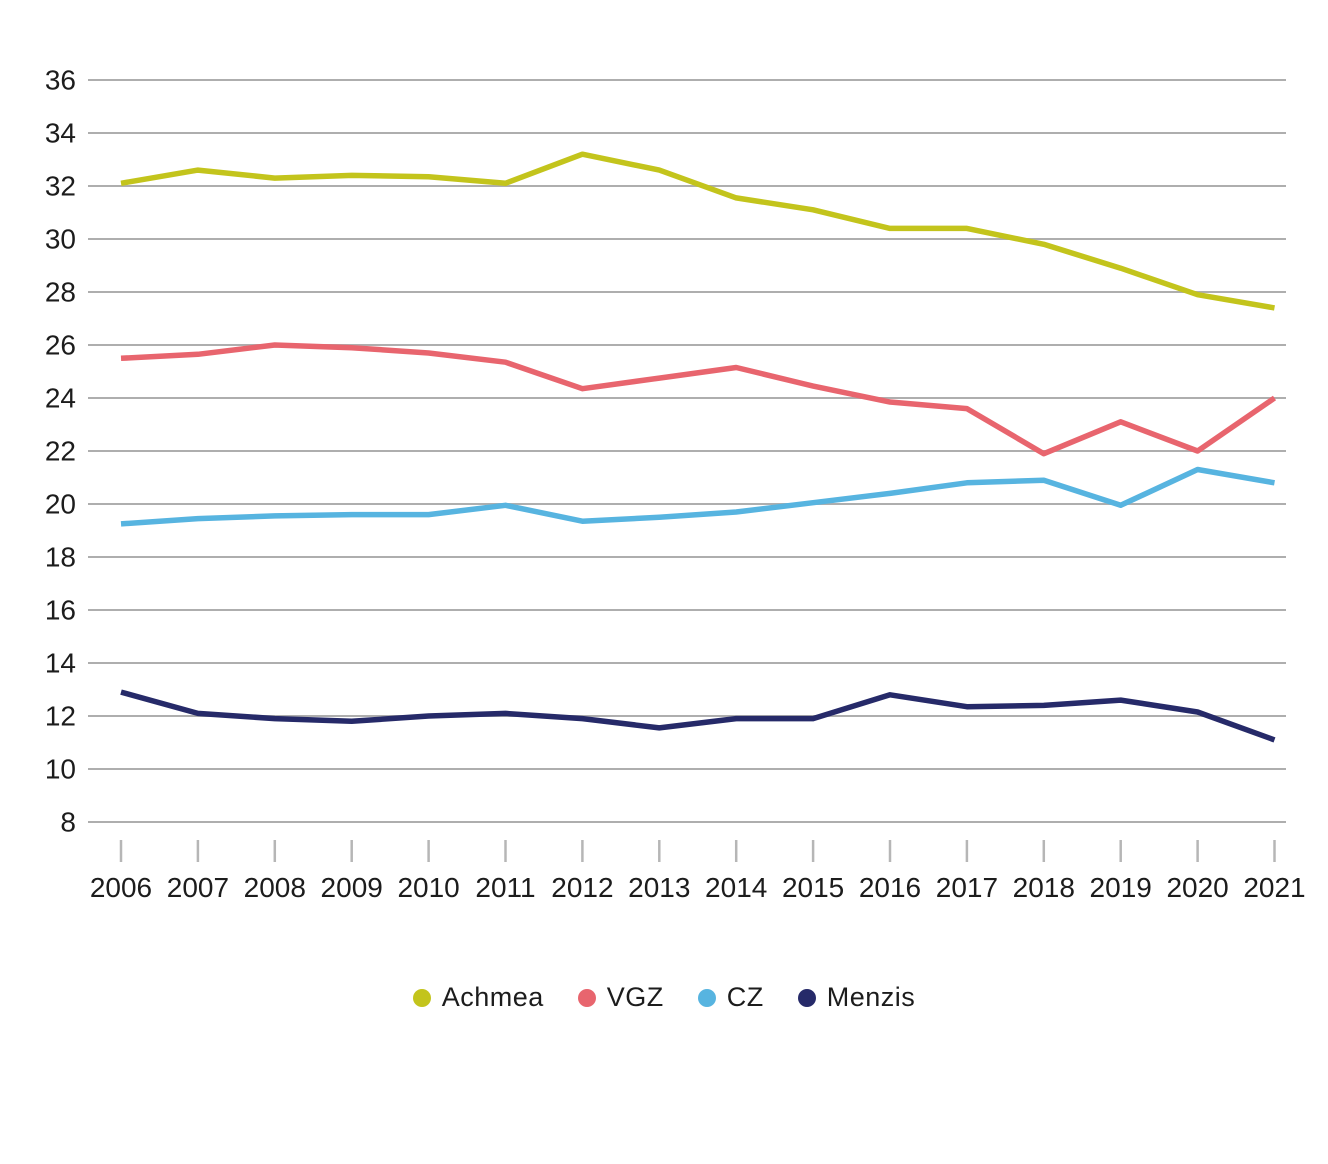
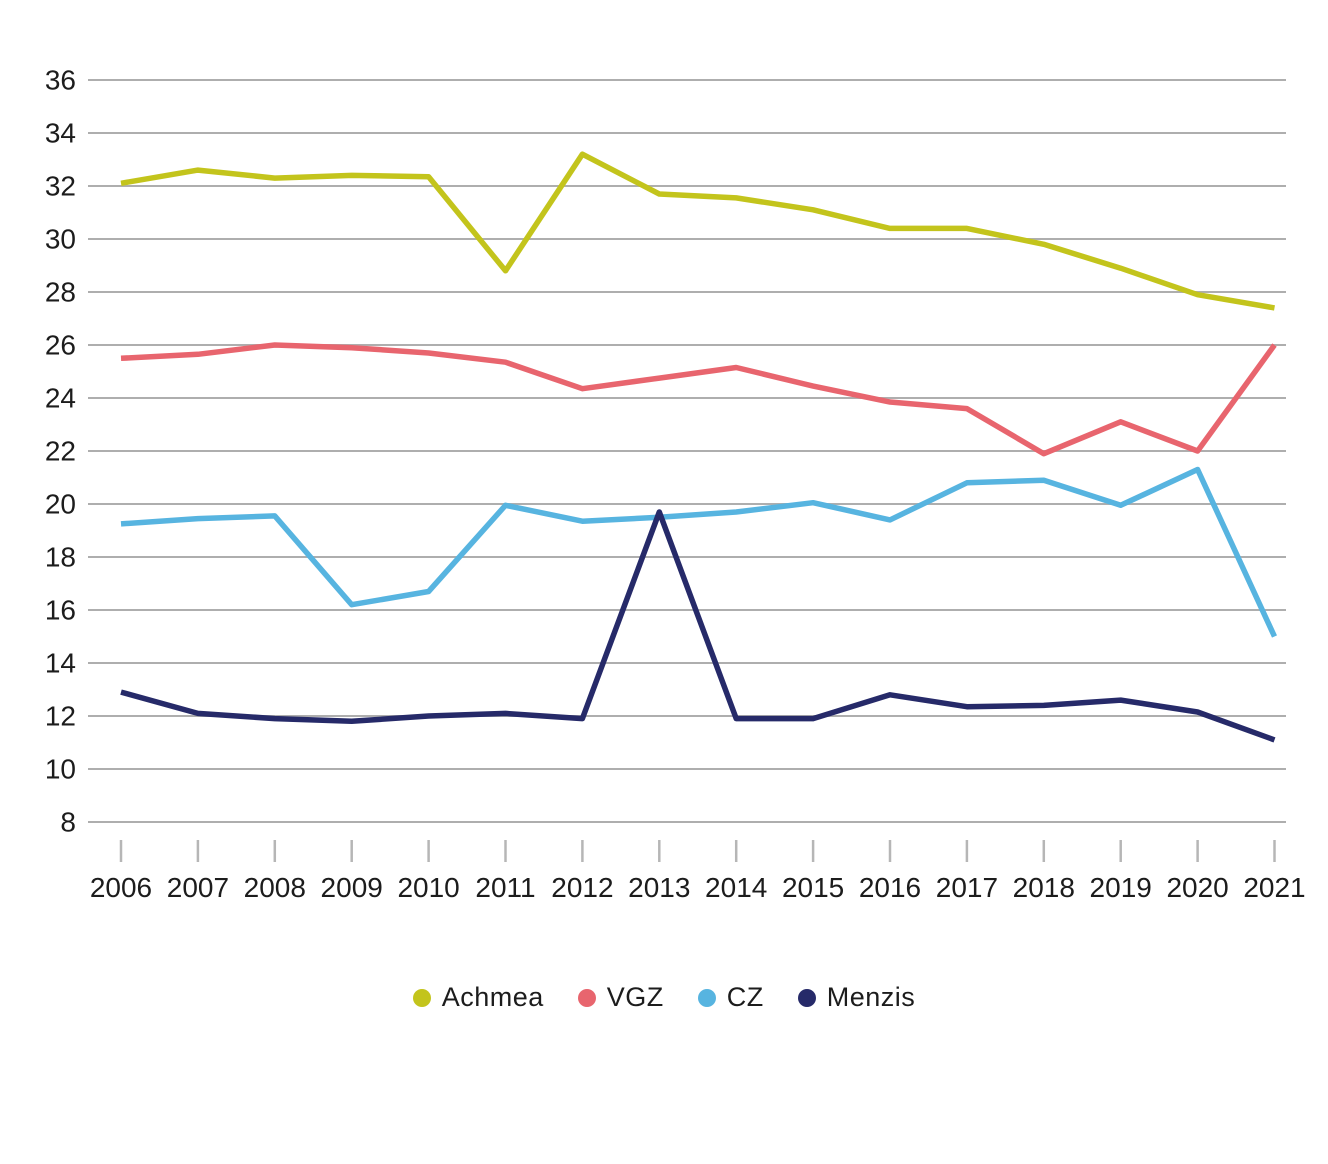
CZ/2009: 19.6 -> 16.2
CZ/2010: 19.6 -> 16.7
Achmea/2011: 32.1 -> 28.8
Achmea/2013: 32.6 -> 31.7
Menzis/2013: 11.6 -> 19.7
CZ/2016: 20.4 -> 19.4
VGZ/2021: 24.0 -> 26.0
CZ/2021: 20.8 -> 15.0
